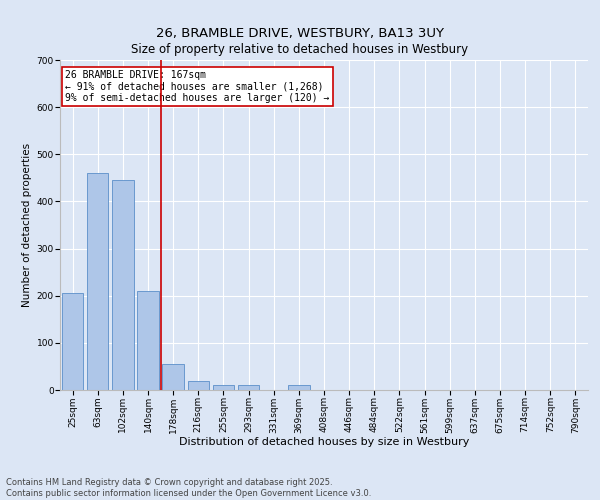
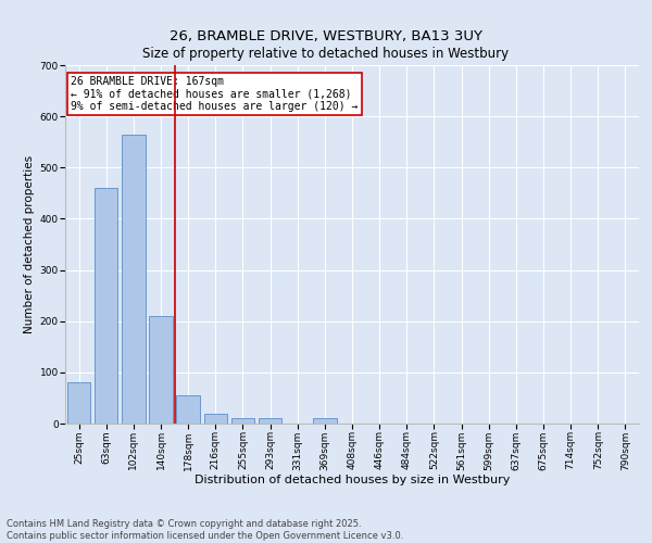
25sqm: 205 -> 80
102sqm: 445 -> 565
